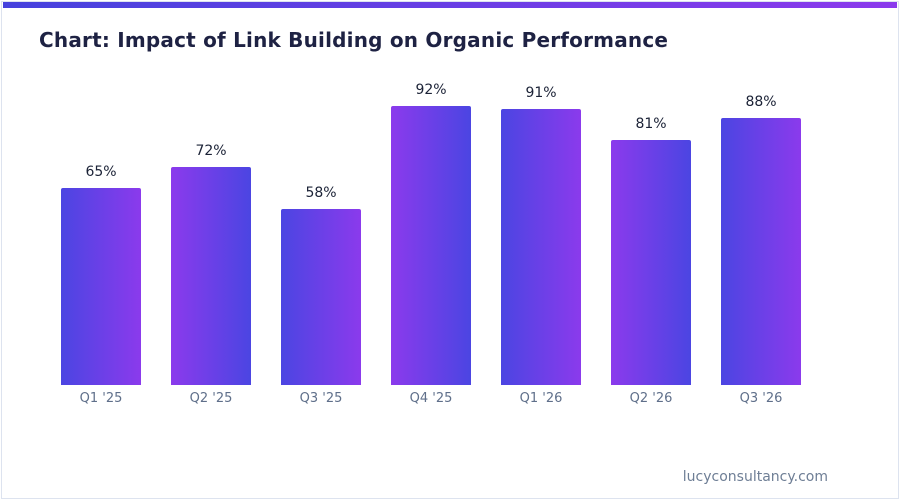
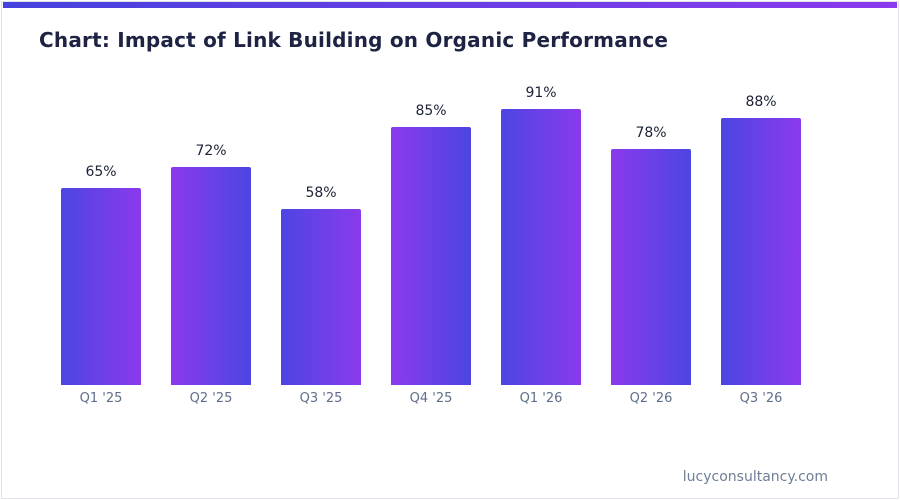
Q4 '25: 92% -> 85%
Q2 '26: 81% -> 78%
